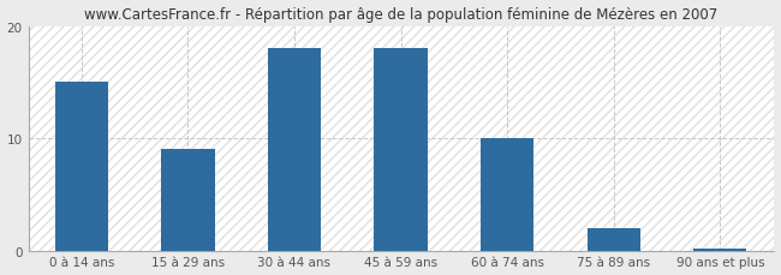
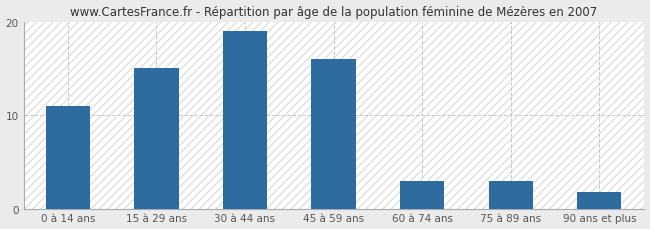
0 à 14 ans: 15.0 -> 11.0
15 à 29 ans: 9.0 -> 15.0
30 à 44 ans: 18.0 -> 19.0
45 à 59 ans: 18.0 -> 16.0
60 à 74 ans: 10.0 -> 3.0
75 à 89 ans: 2.0 -> 3.0
90 ans et plus: 0.2 -> 1.8
